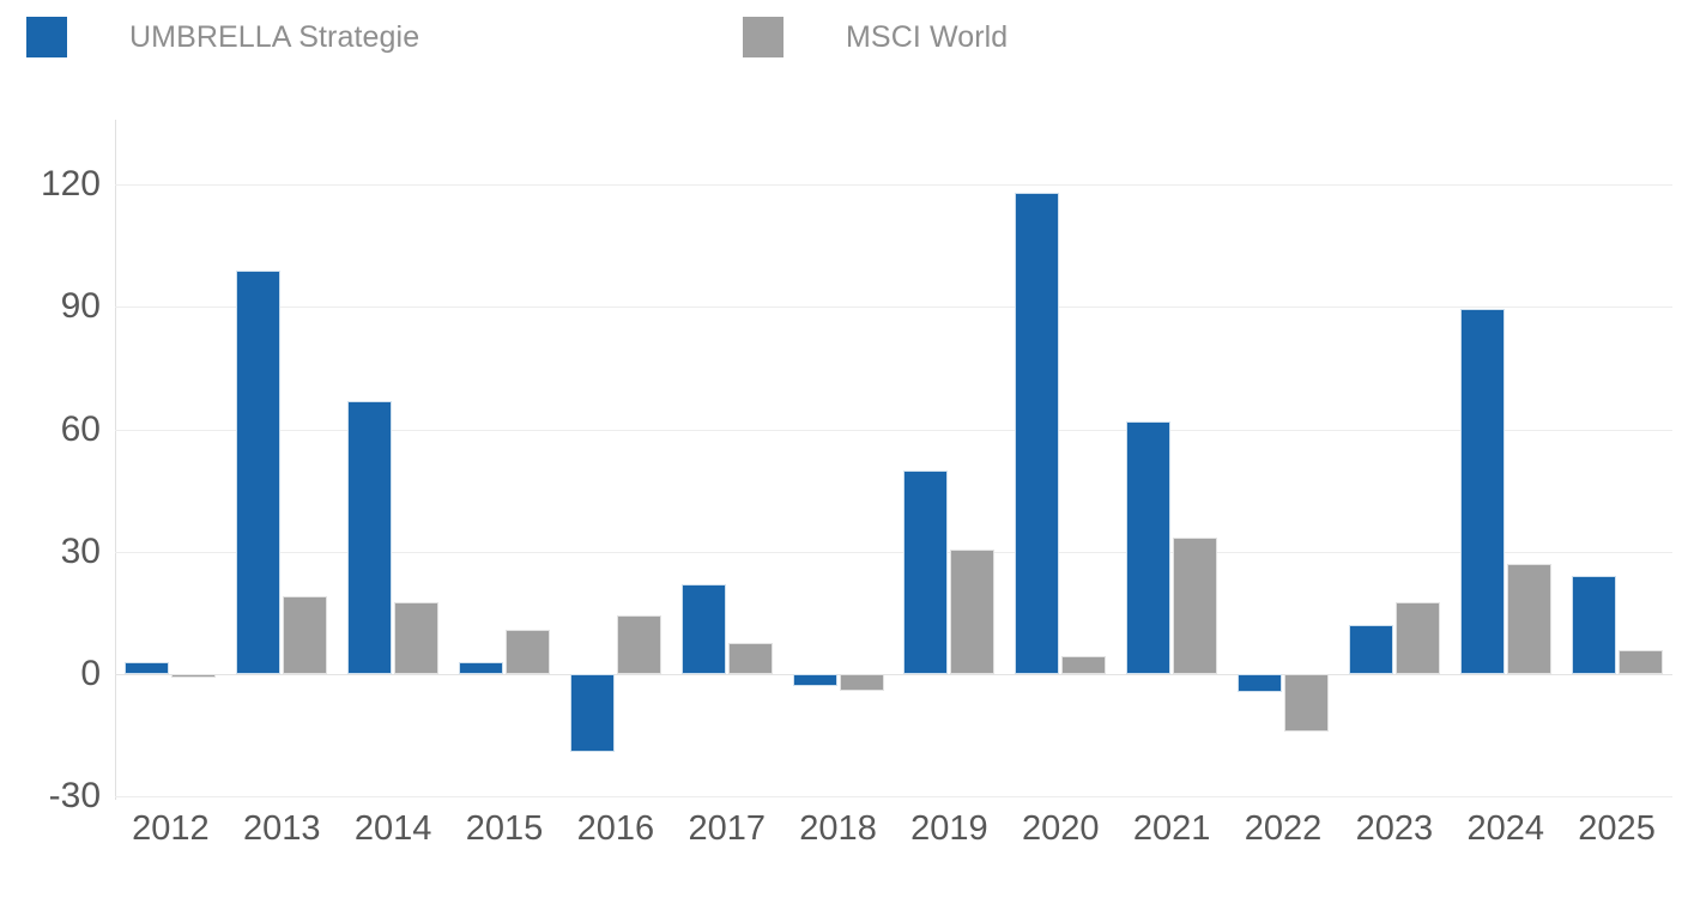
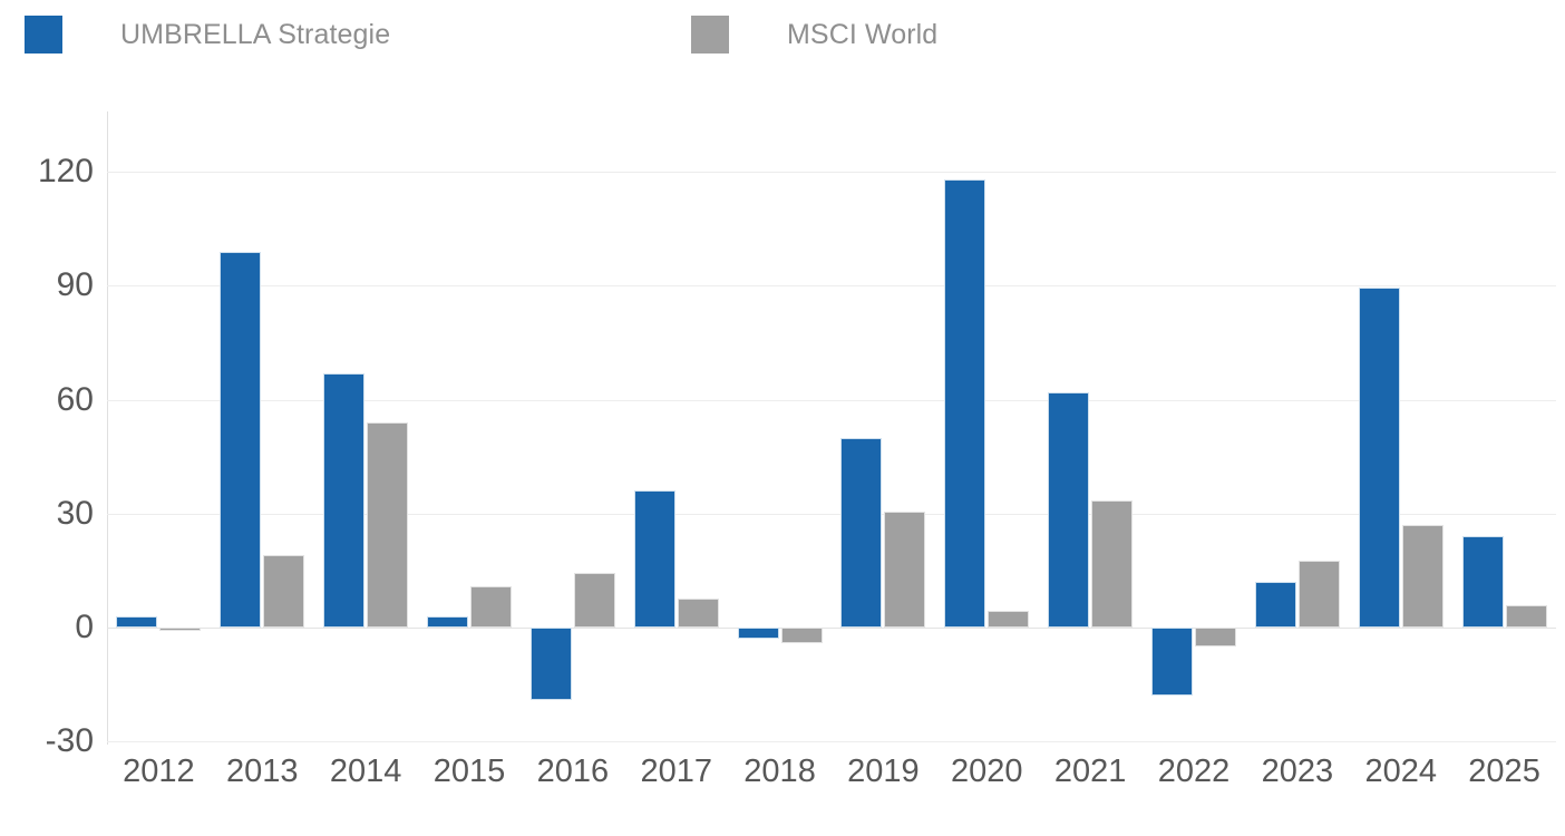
MSCI World/2014: 18 -> 54
UMBRELLA Strategie/2017: 22 -> 36
UMBRELLA Strategie/2022: -4 -> -18
MSCI World/2022: -14 -> -5
